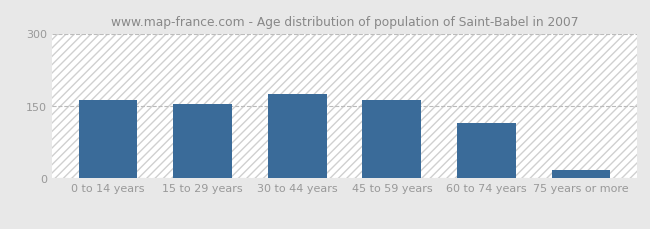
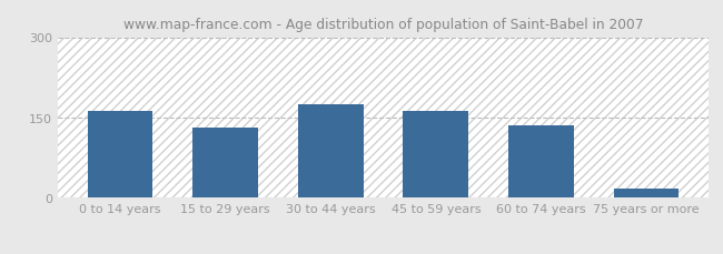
15 to 29 years: 155 -> 131
60 to 74 years: 115 -> 136
